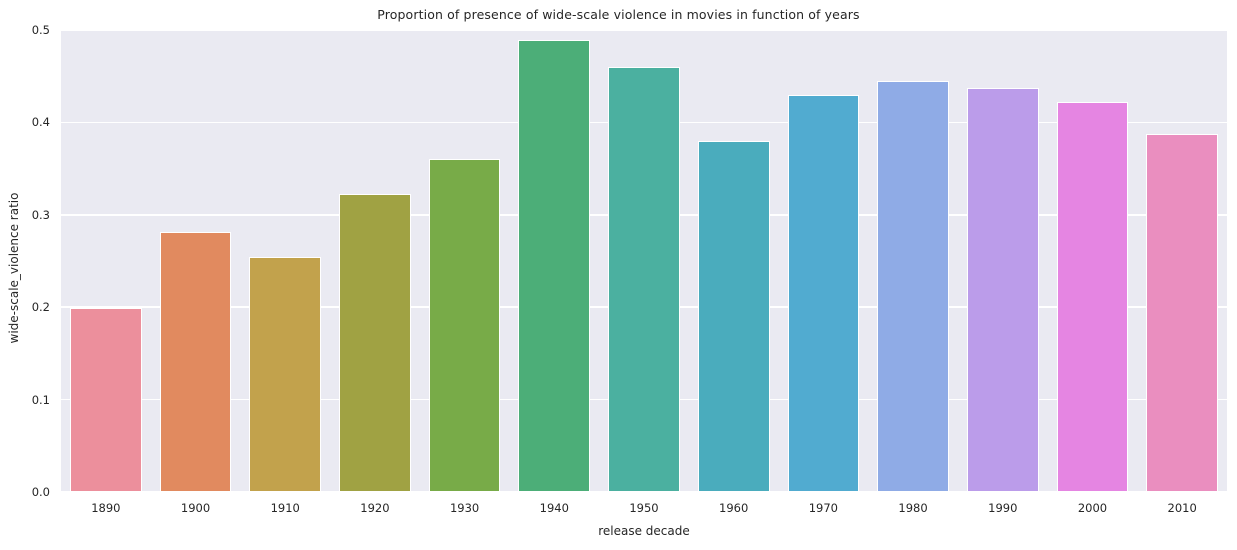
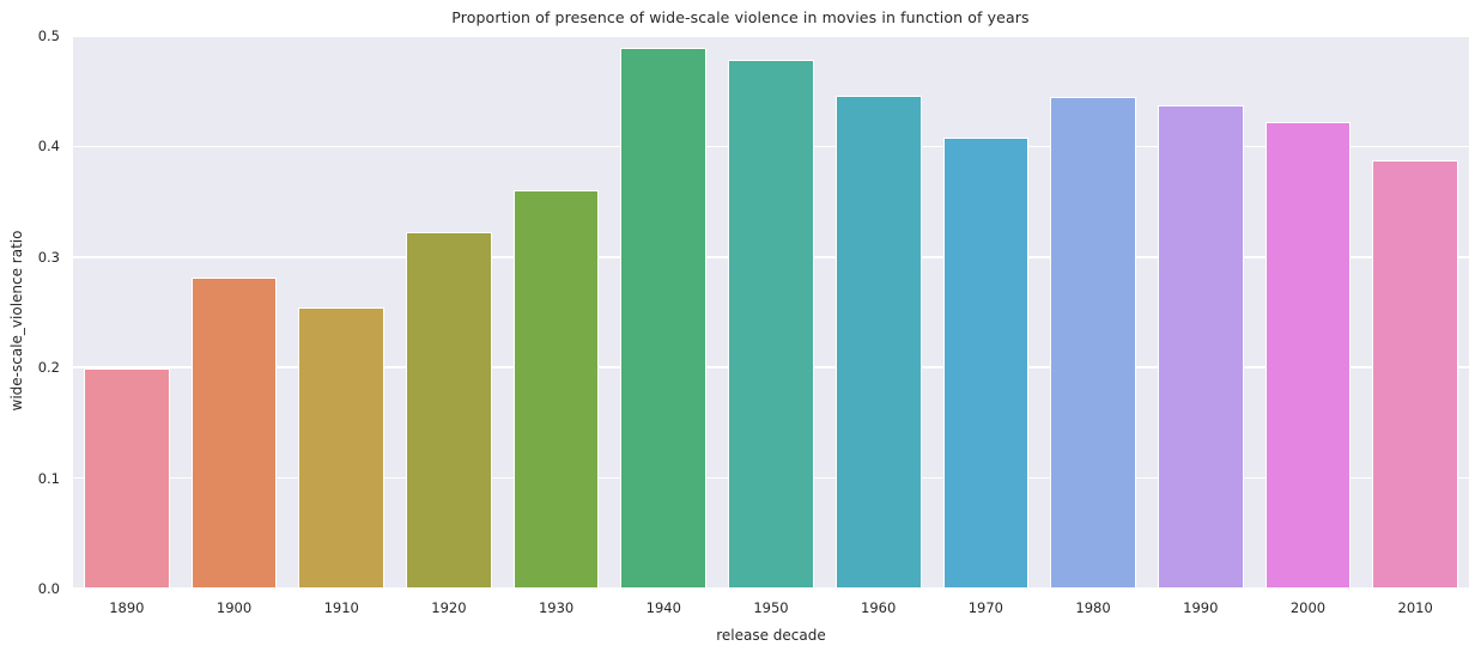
1950: 0.46 -> 0.48
1960: 0.38 -> 0.45
1970: 0.43 -> 0.41
